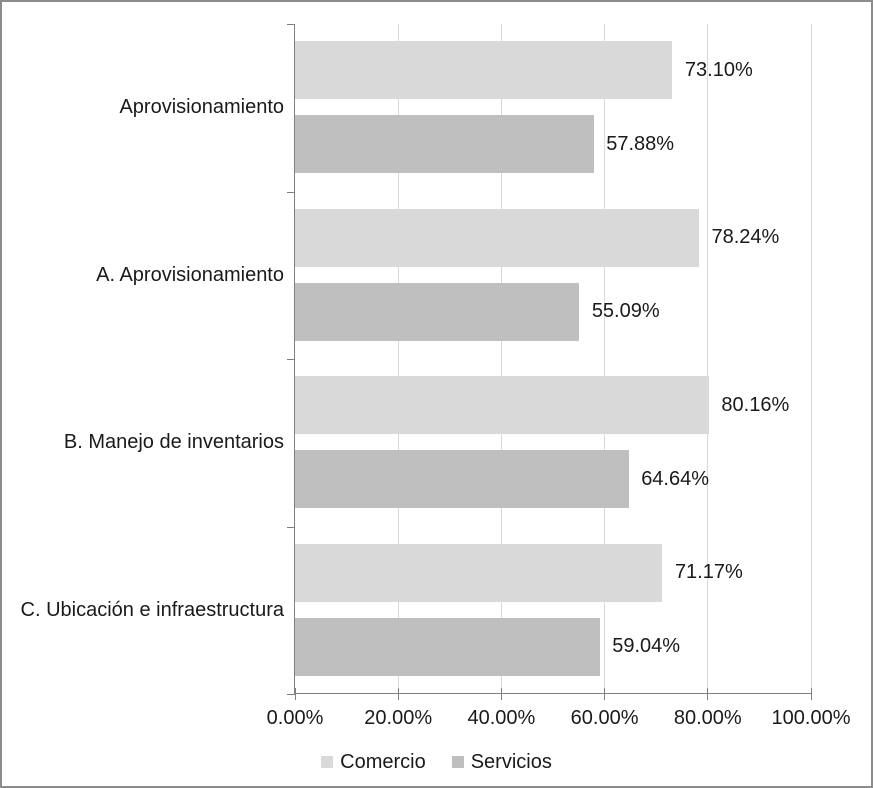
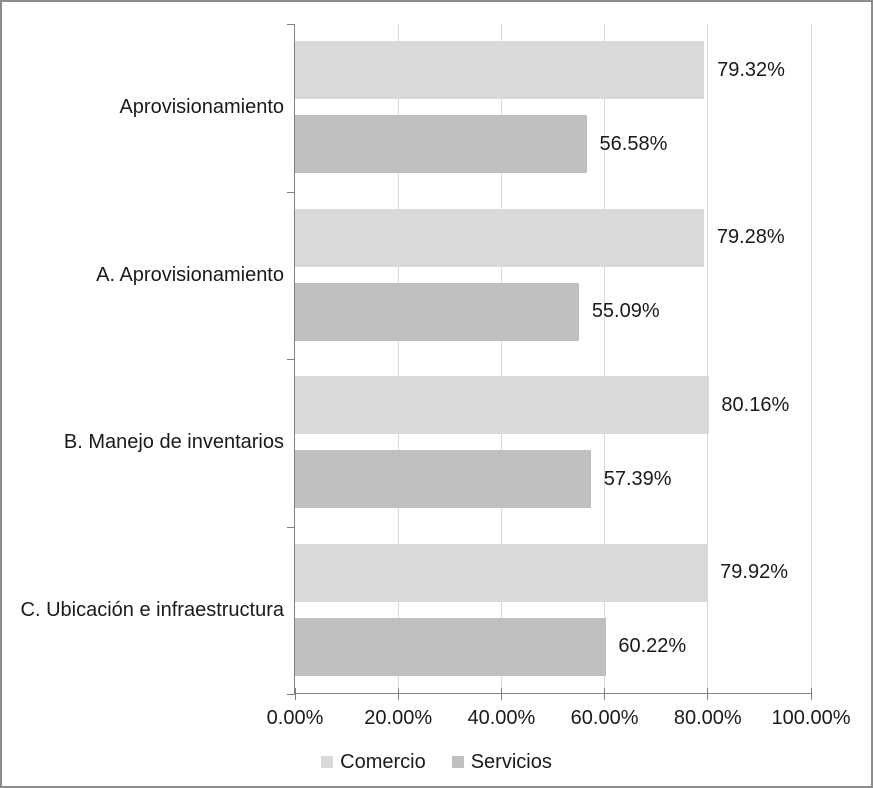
Comercio/Aprovisionamiento: 73.10% -> 79.32%
Servicios/Aprovisionamiento: 57.88% -> 56.58%
Comercio/A. Aprovisionamiento: 78.24% -> 79.28%
Servicios/B. Manejo de inventarios: 64.64% -> 57.39%
Comercio/C. Ubicación e infraestructura: 71.17% -> 79.92%
Servicios/C. Ubicación e infraestructura: 59.04% -> 60.22%
